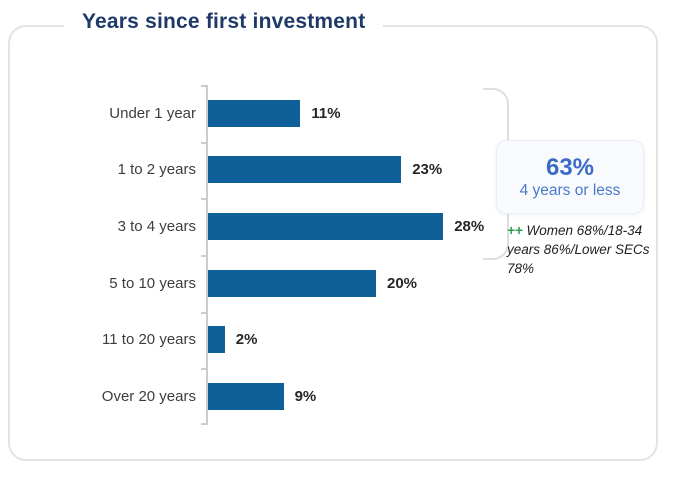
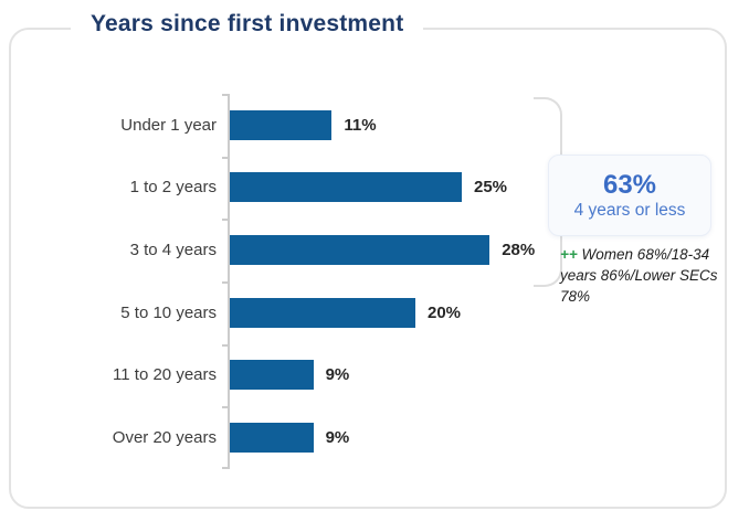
1 to 2 years: 23% -> 25%
11 to 20 years: 2% -> 9%
